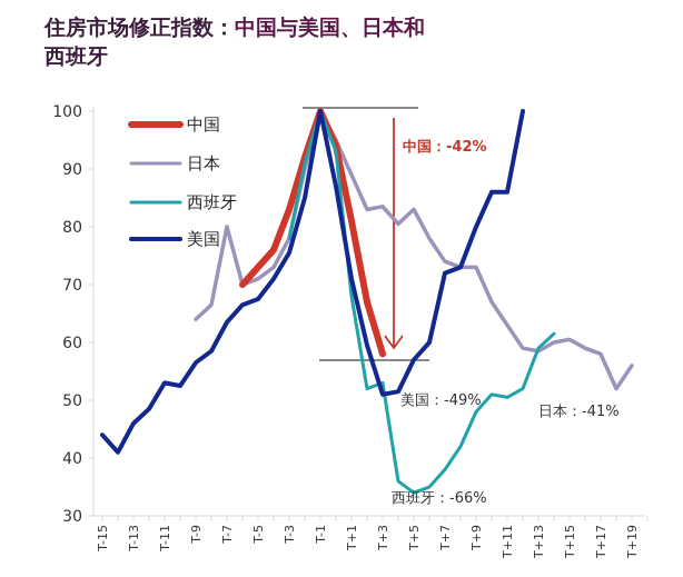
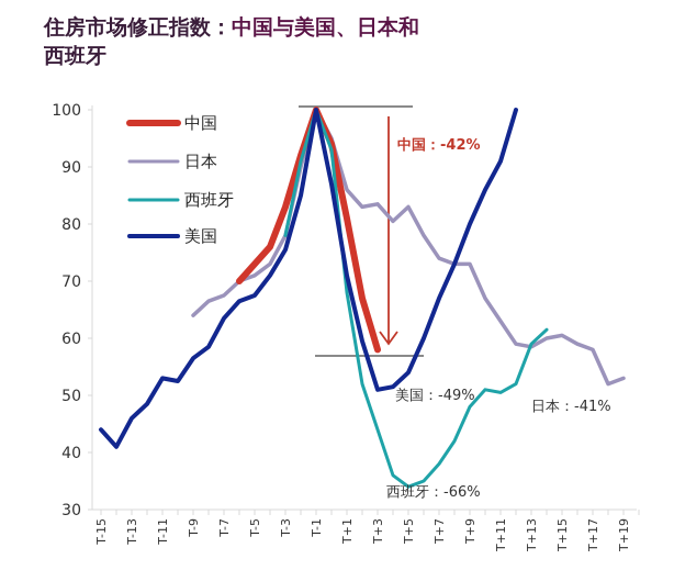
日本/T-7: 80 -> 68
日本/T+1: 89 -> 86
西班牙/T+3: 53 -> 44
美国/T+5: 57 -> 54
美国/T+7: 72 -> 67
美国/T+11: 86 -> 91
日本/T+19: 56 -> 53
